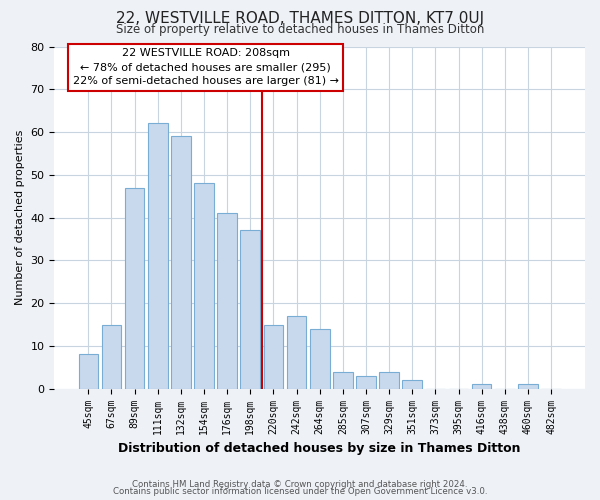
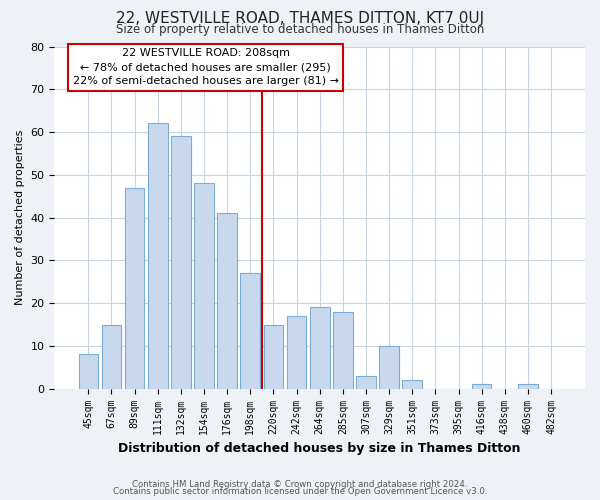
198sqm: 37 -> 27
264sqm: 14 -> 19
285sqm: 4 -> 18
329sqm: 4 -> 10
